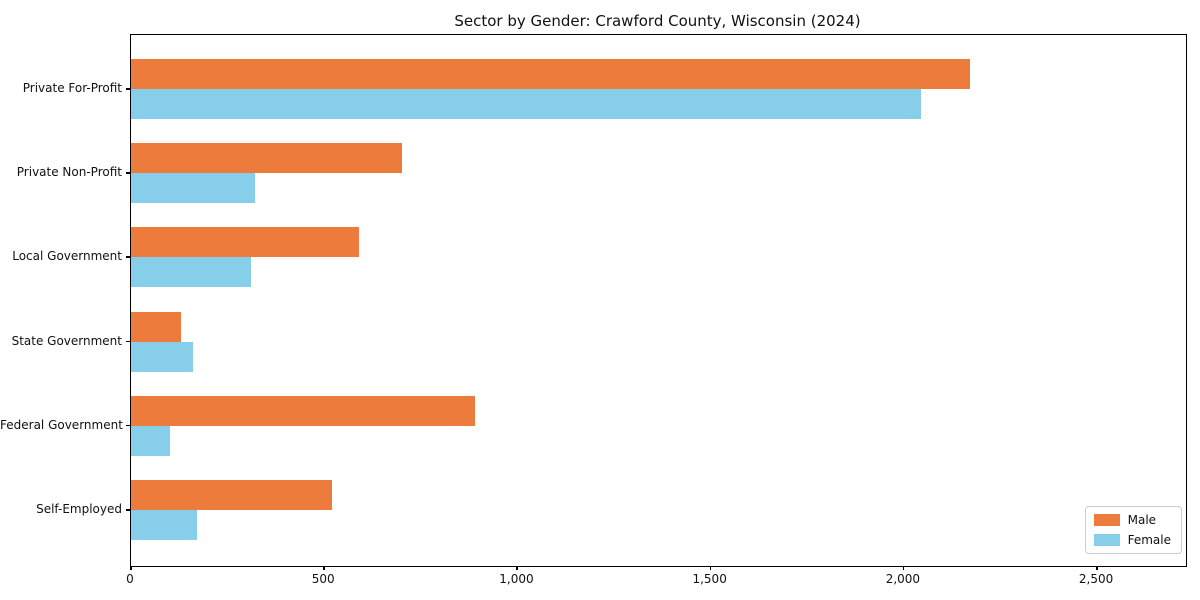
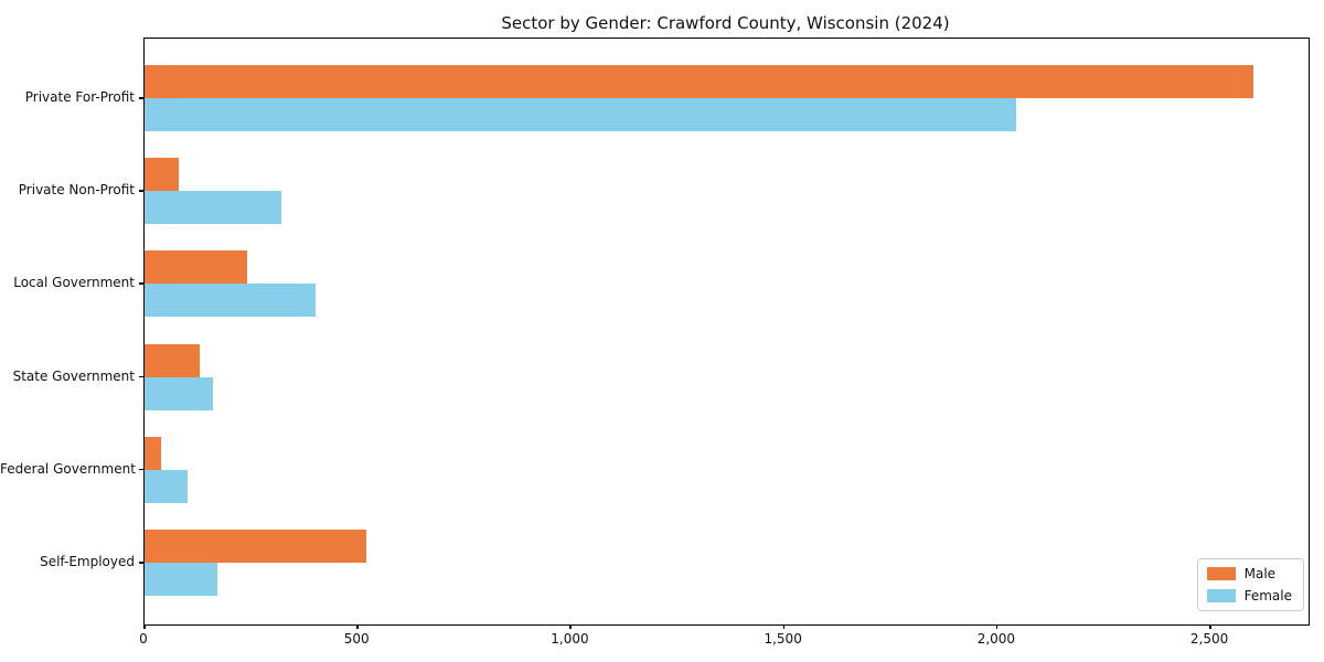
Male/Private For-Profit: 2170 -> 2600
Male/Private Non-Profit: 700 -> 80
Male/Local Government: 590 -> 240
Female/Local Government: 310 -> 400
Male/Federal Government: 890 -> 40
